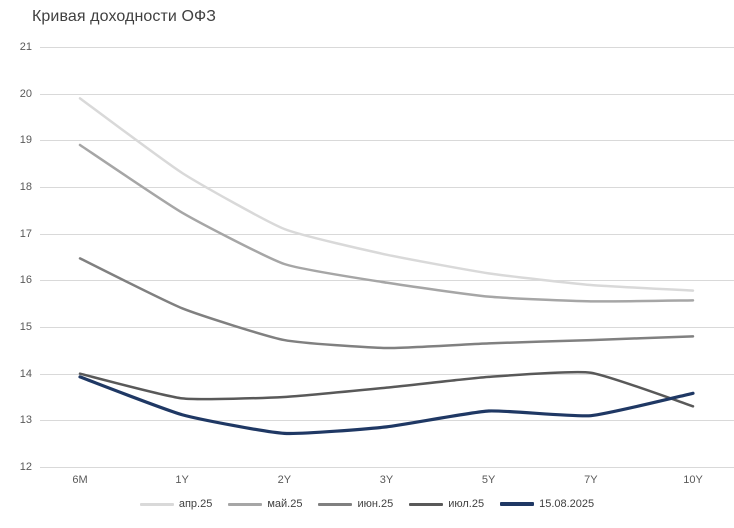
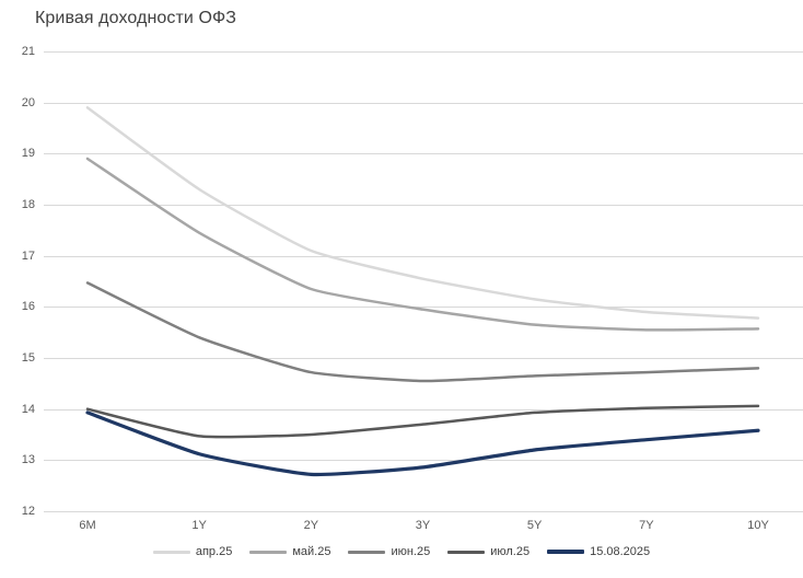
15.08.2025/7Y: 13.1 -> 13.4
июл.25/10Y: 13.3 -> 14.1
